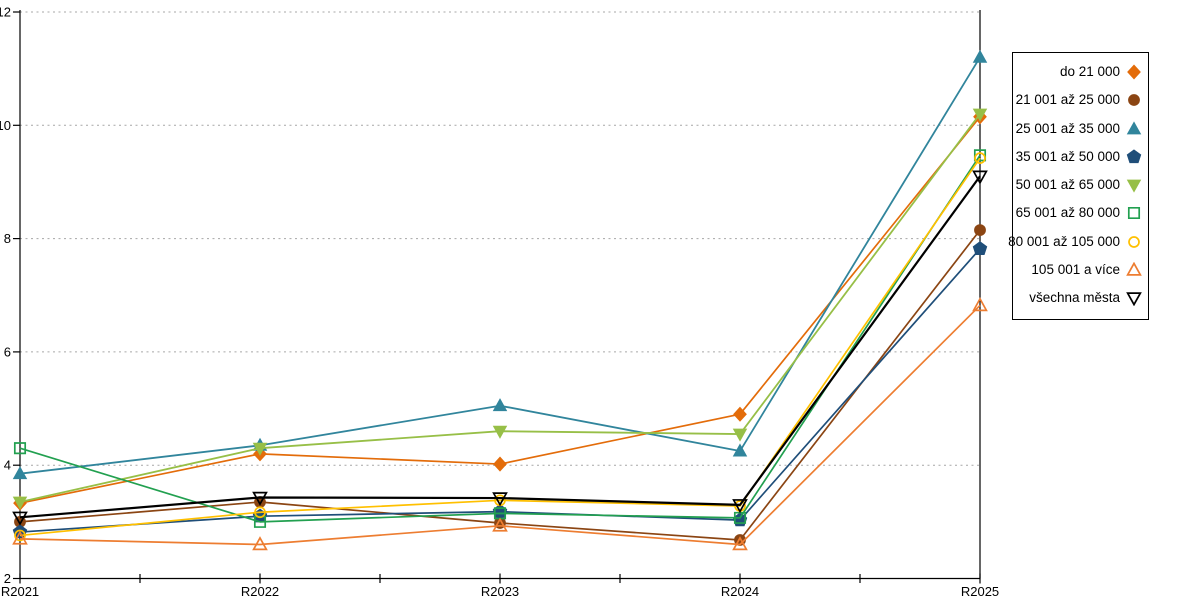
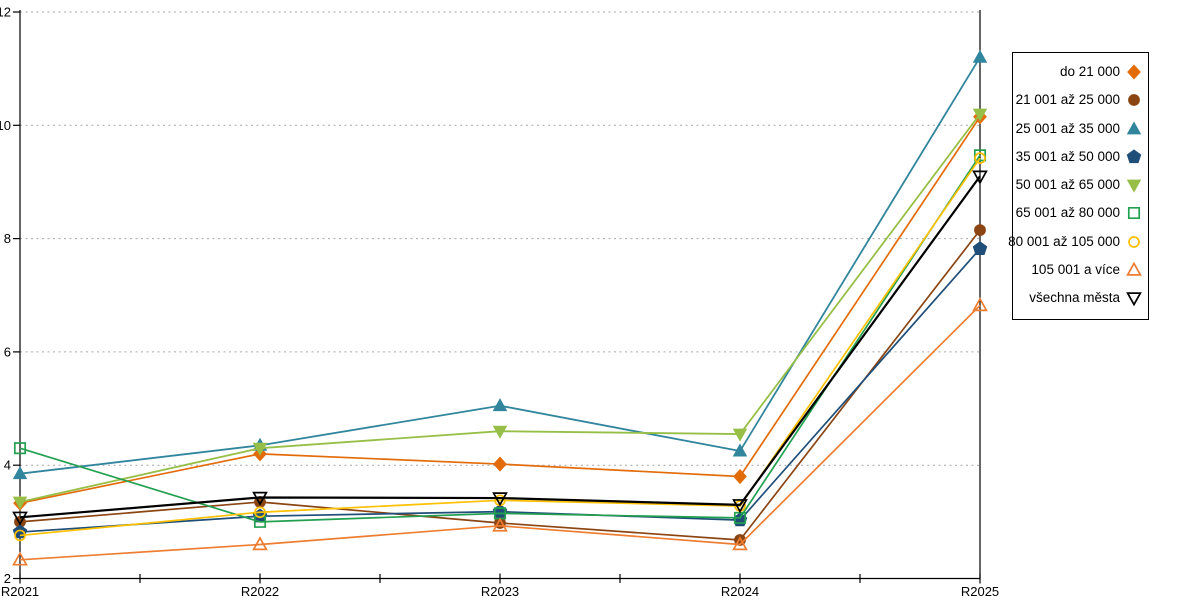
105 001 a více/R2021: 2.7 -> 2.3
do 21 000/R2024: 4.9 -> 3.8
